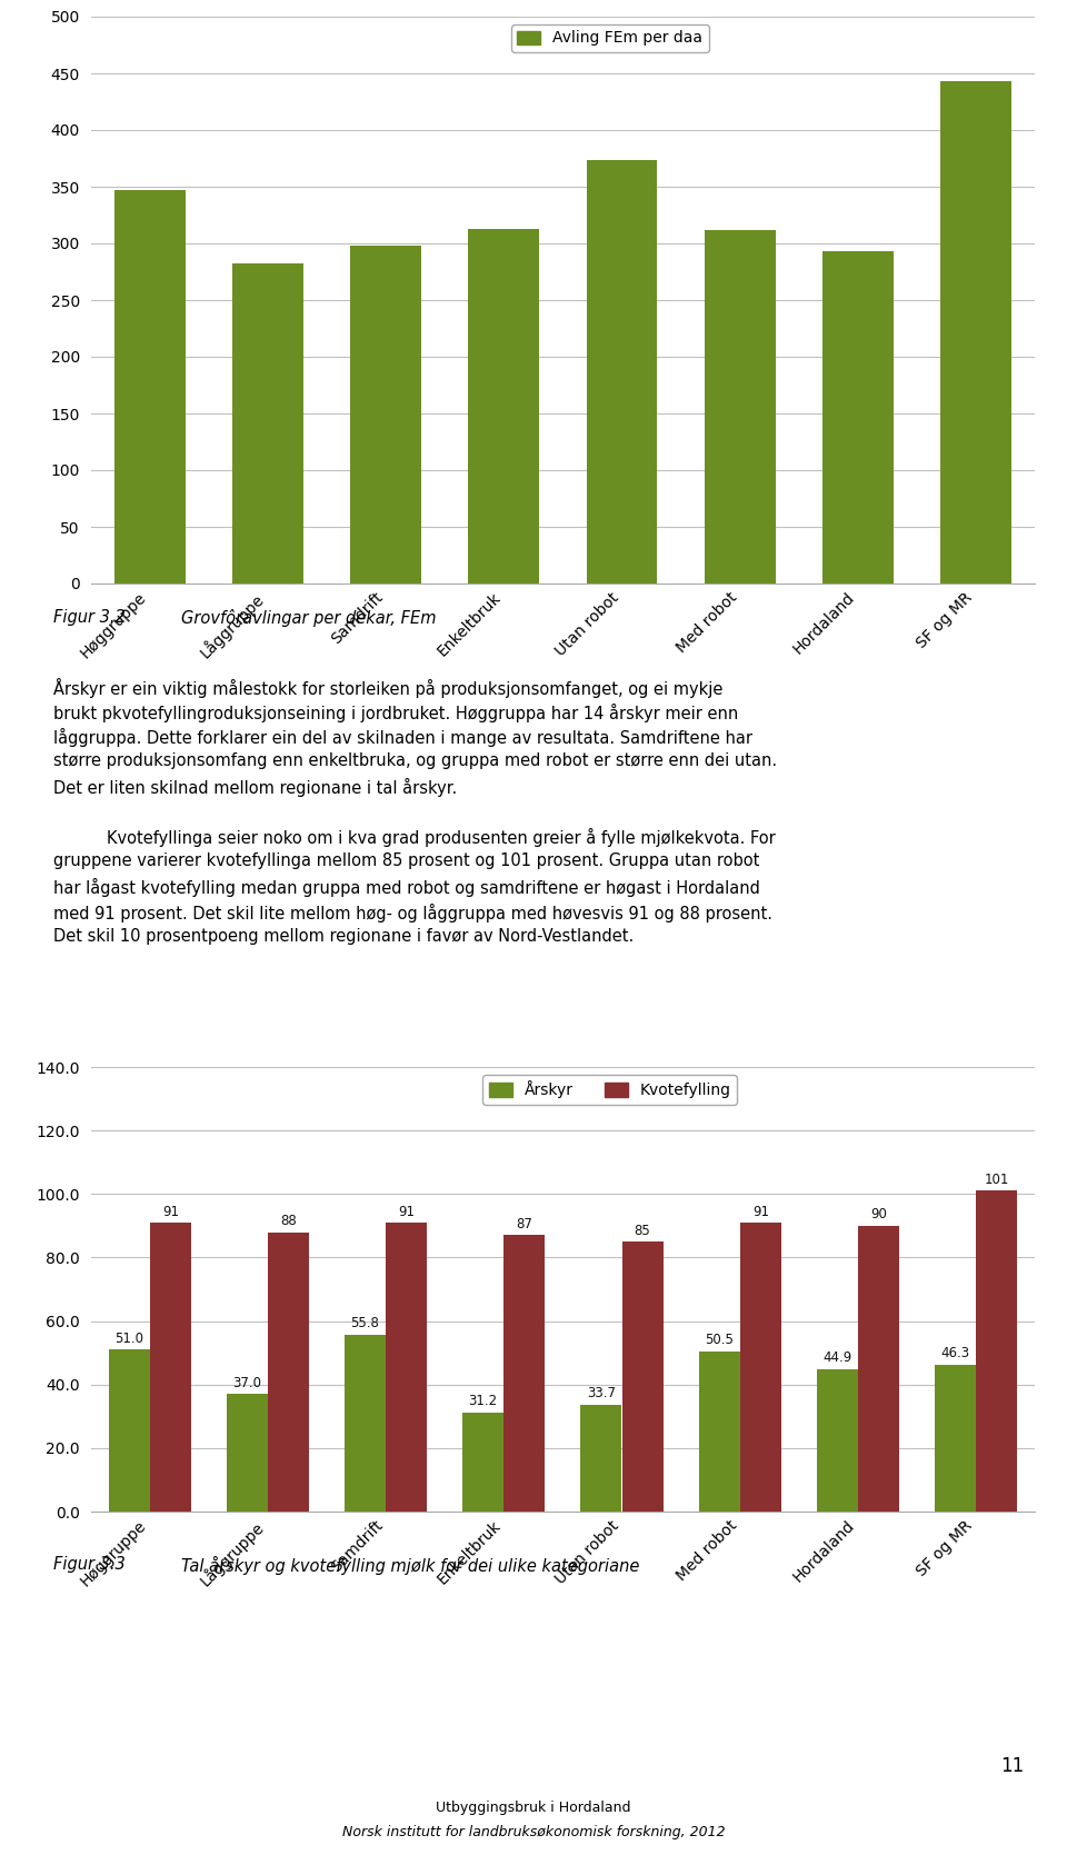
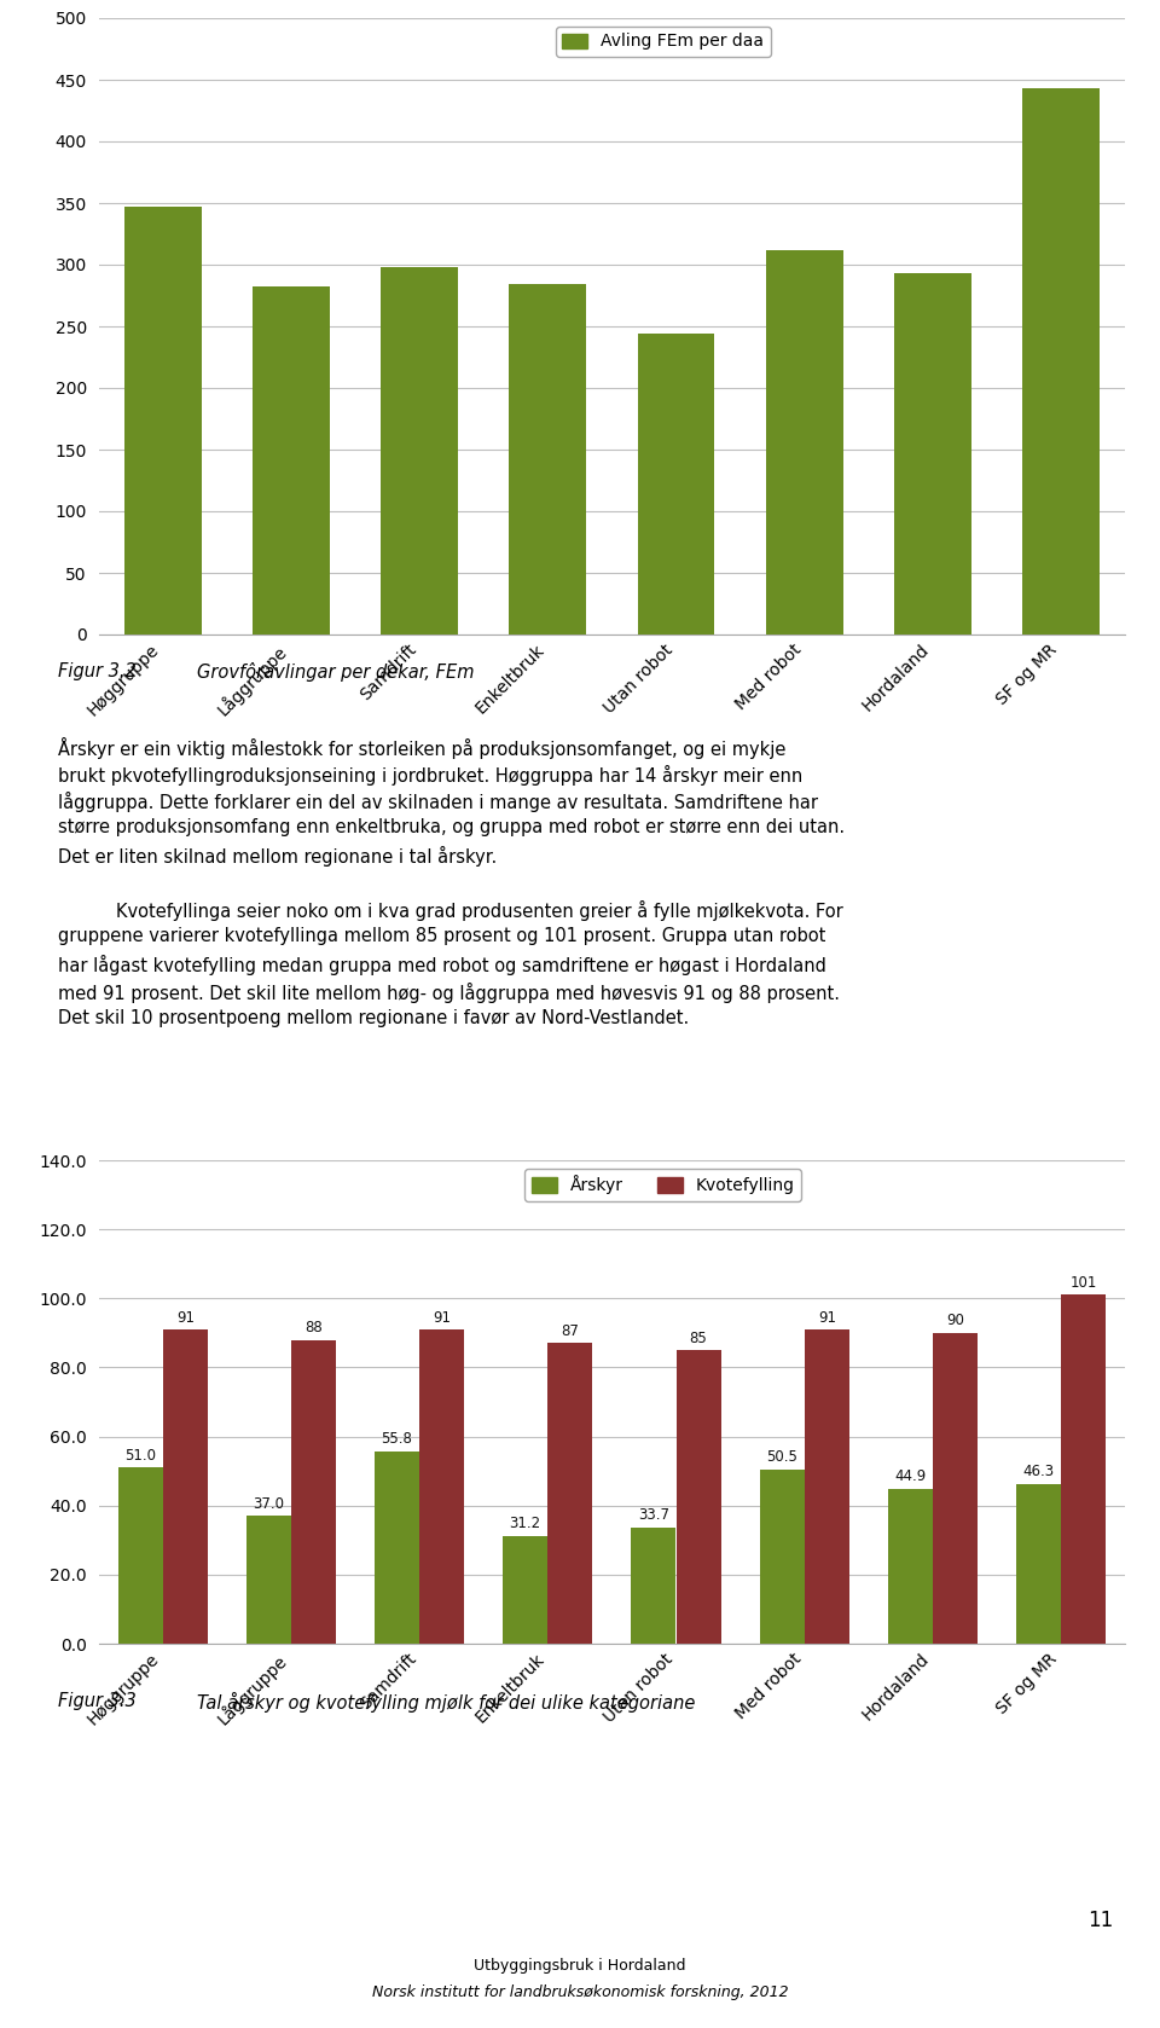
Enkeltbruk: 313 -> 284
Utan robot: 374 -> 244
